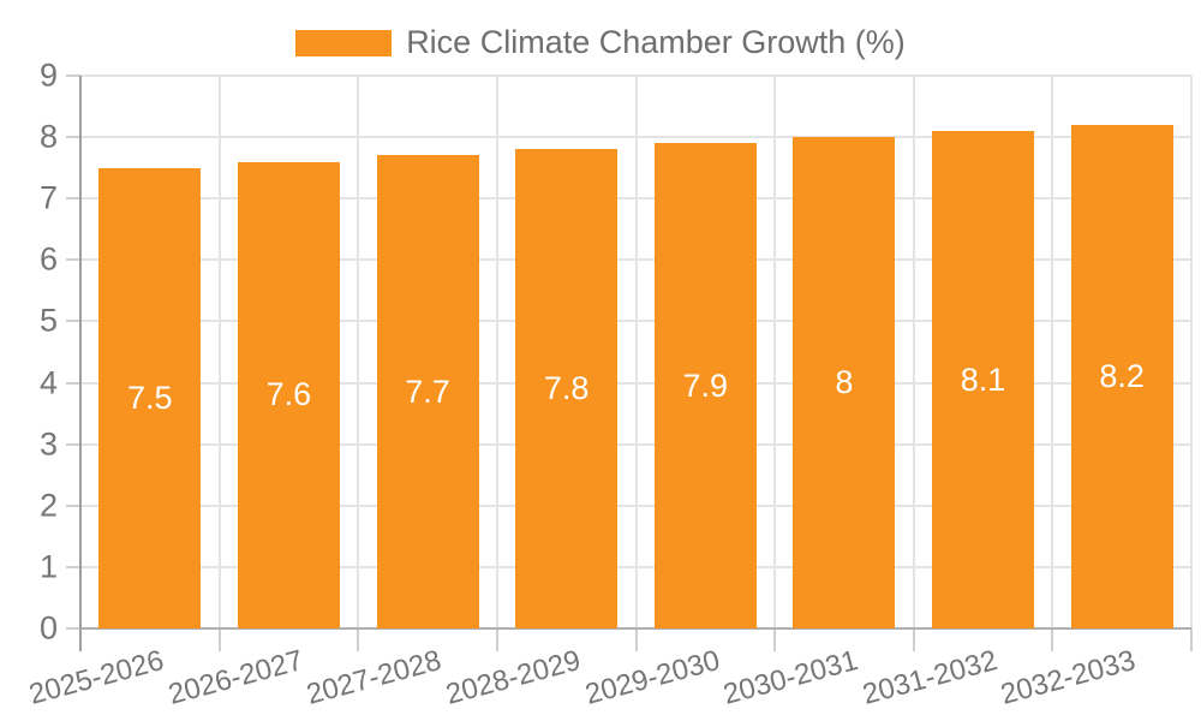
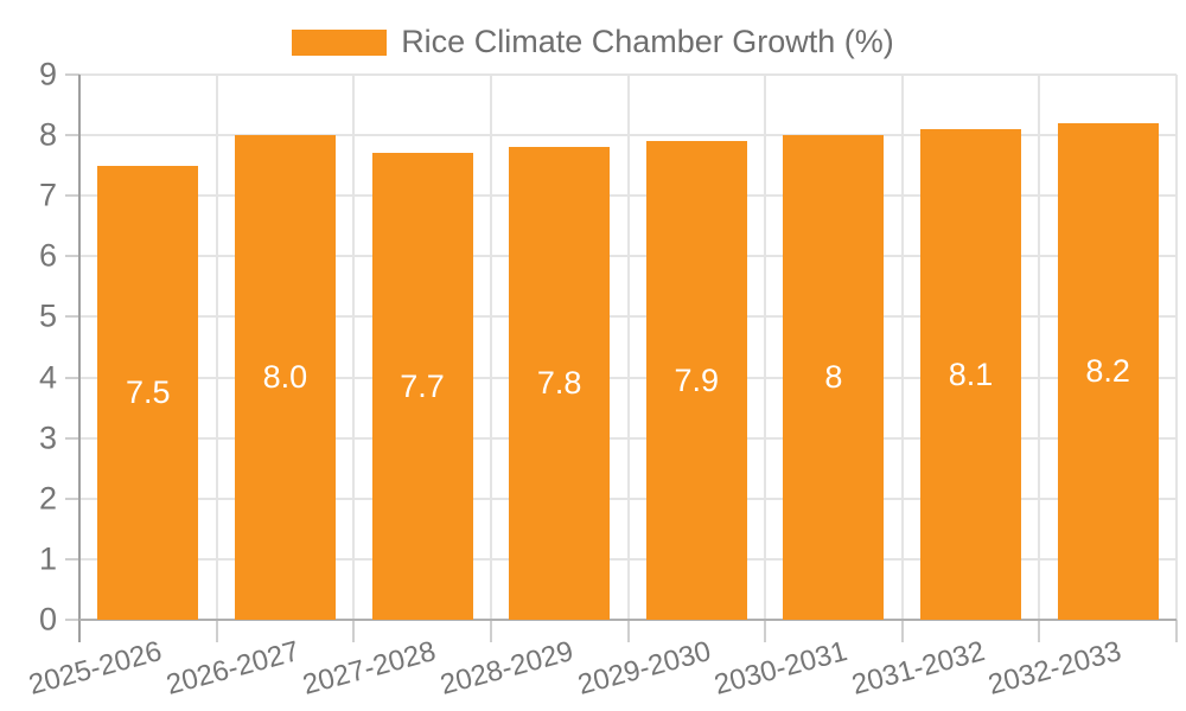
2026-2027: 7.6 -> 8.0
